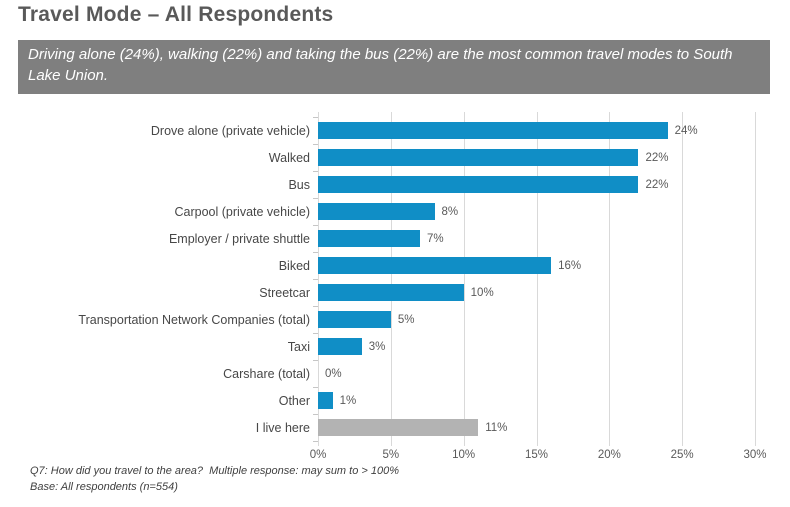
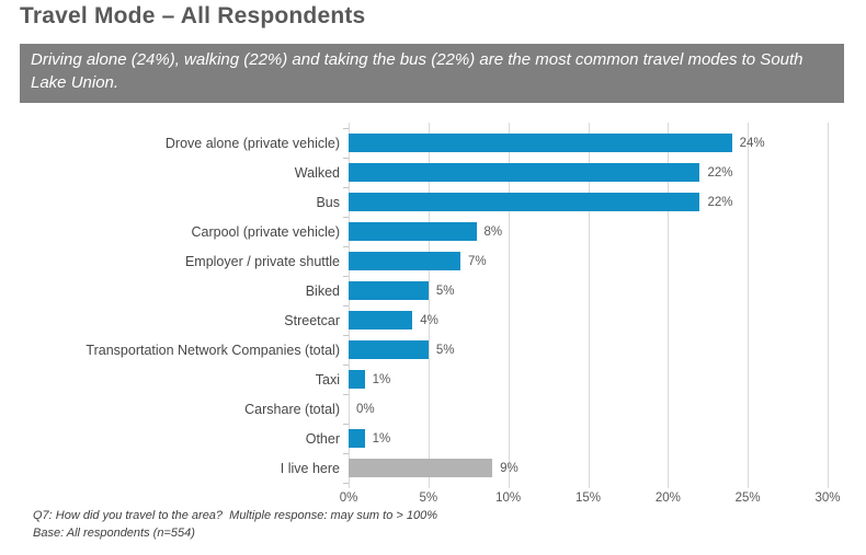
Biked: 16% -> 5%
Streetcar: 10% -> 4%
Taxi: 3% -> 1%
I live here: 11% -> 9%
